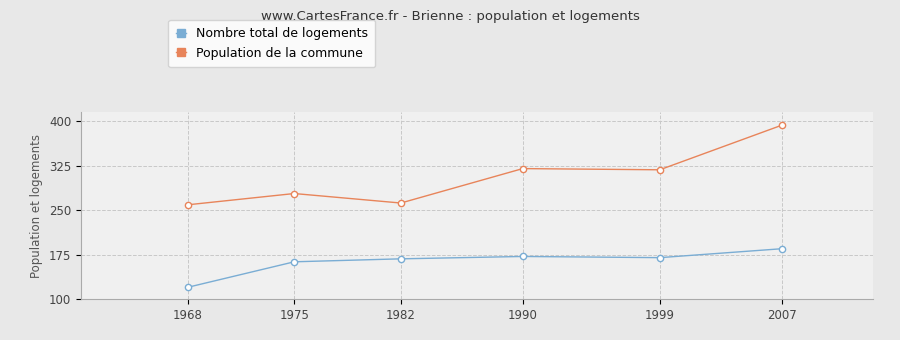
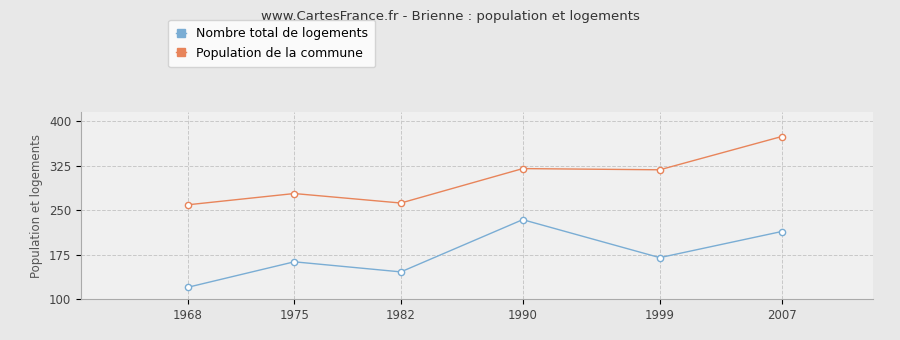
Nombre total de logements/1982: 168 -> 146
Nombre total de logements/1990: 172 -> 234
Nombre total de logements/2007: 185 -> 214
Population de la commune/2007: 393 -> 374
